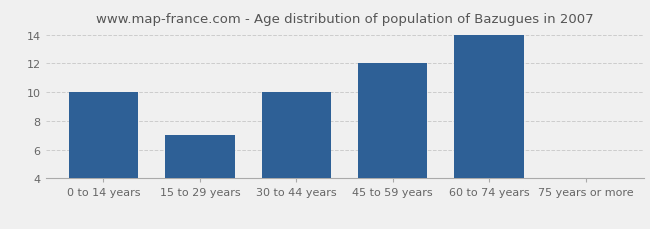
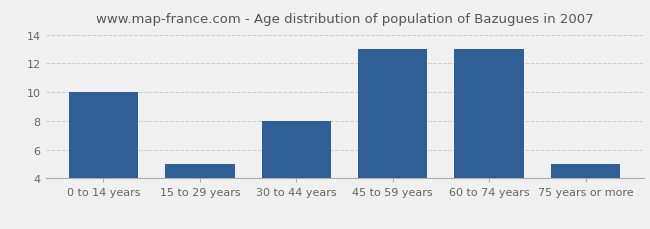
15 to 29 years: 7 -> 5
30 to 44 years: 10 -> 8
45 to 59 years: 12 -> 13
60 to 74 years: 14 -> 13
75 years or more: 4 -> 5
